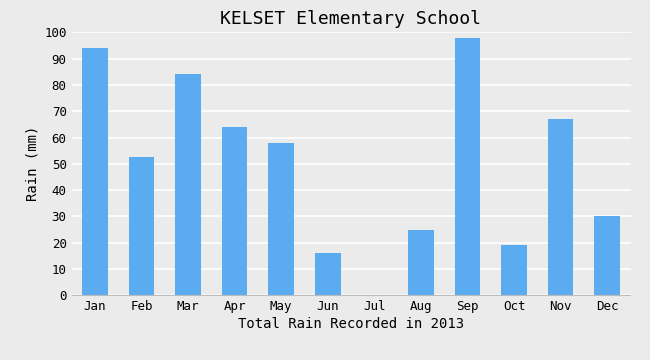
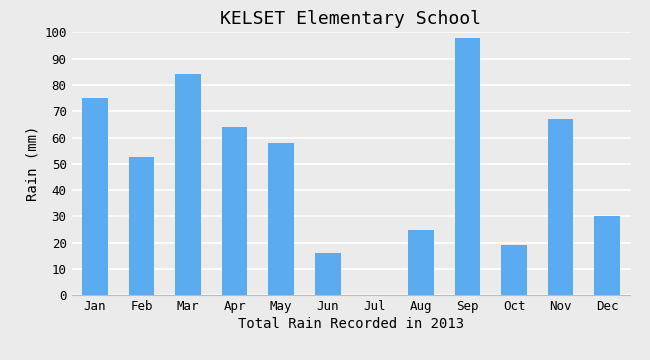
Jan: 94.0 -> 75.0
